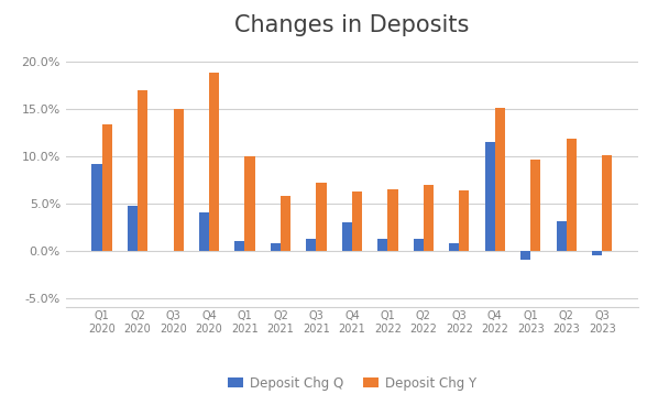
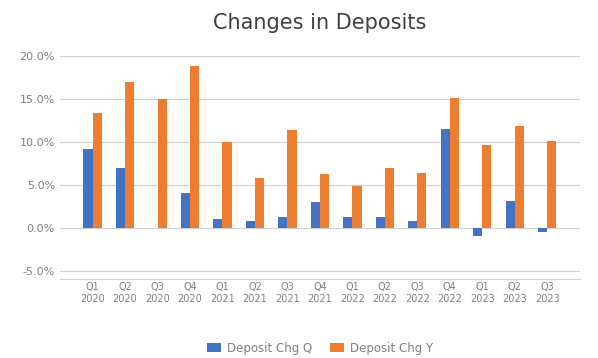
Deposit Chg Q/Q2 2020: 4.7% -> 7.0%
Deposit Chg Y/Q3 2021: 7.2% -> 11.4%
Deposit Chg Y/Q1 2022: 6.5% -> 4.8%
